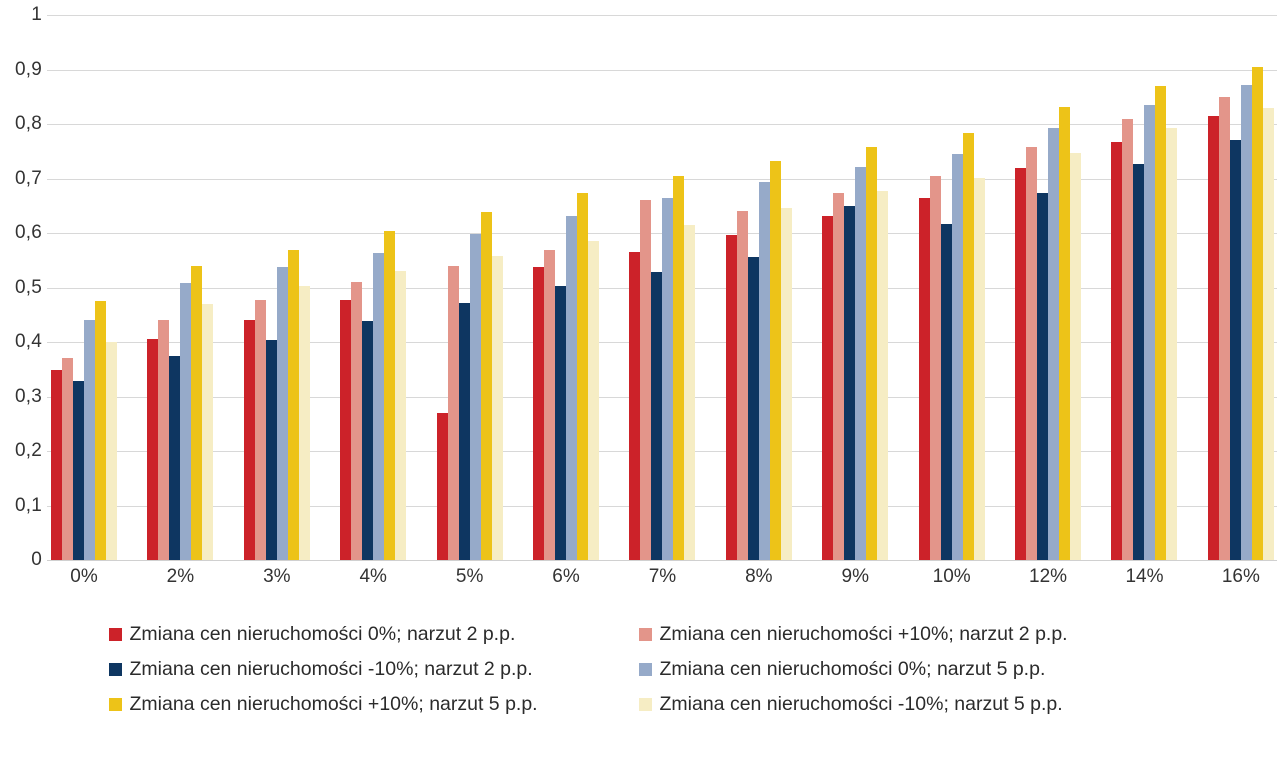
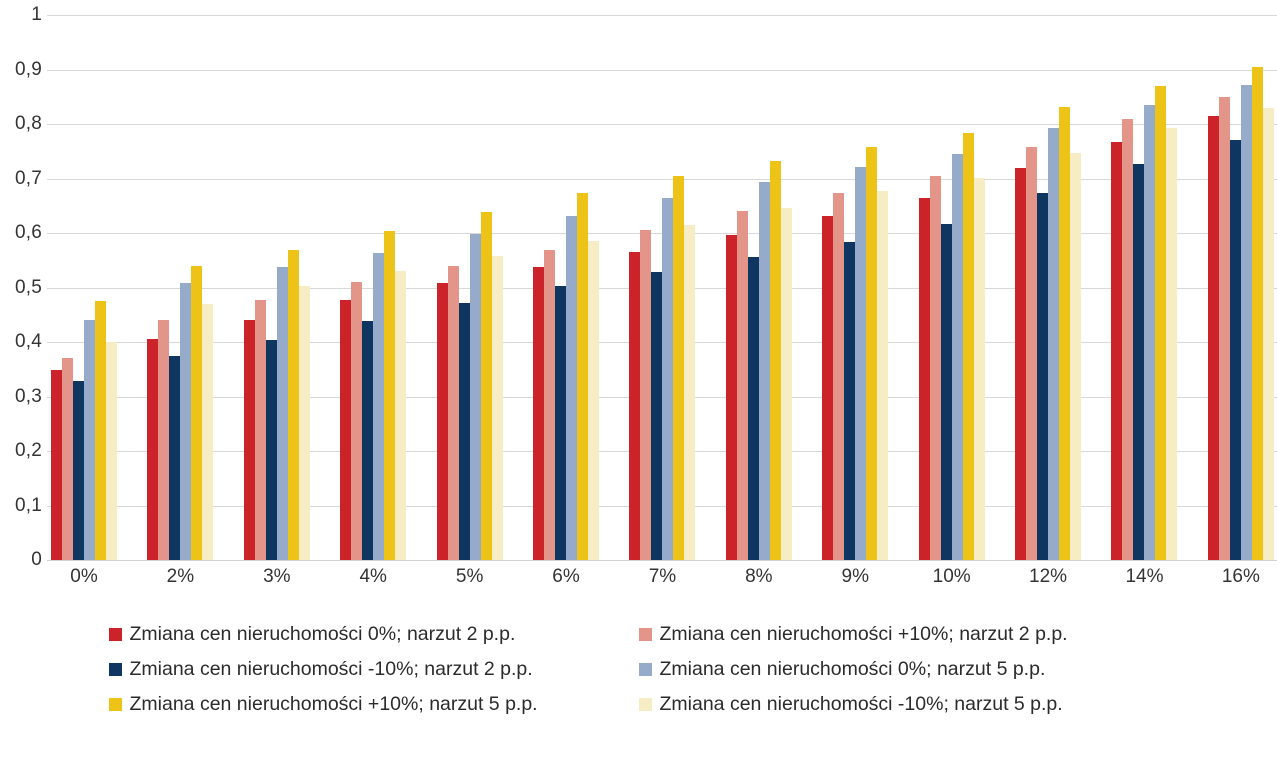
Zmiana cen nieruchomości 0%; narzut 2 p.p./5%: 0,27 -> 0,51
Zmiana cen nieruchomości +10%; narzut 2 p.p./7%: 0,66 -> 0,60
Zmiana cen nieruchomości -10%; narzut 2 p.p./9%: 0,65 -> 0,58
